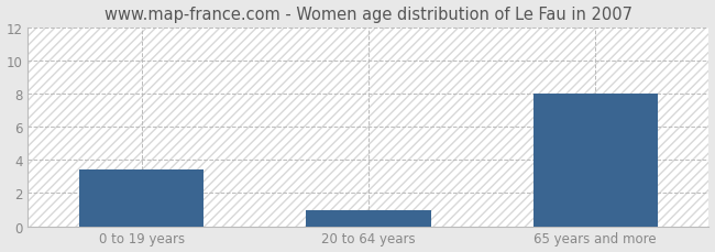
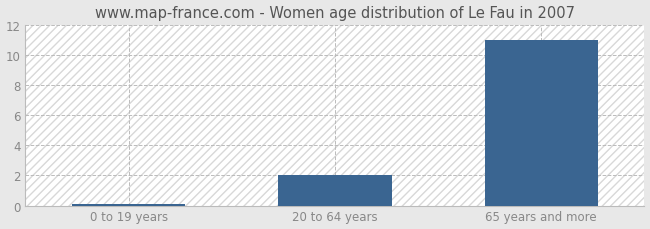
0 to 19 years: 3.4 -> 0.1
20 to 64 years: 1.0 -> 2.0
65 years and more: 8.0 -> 11.0
